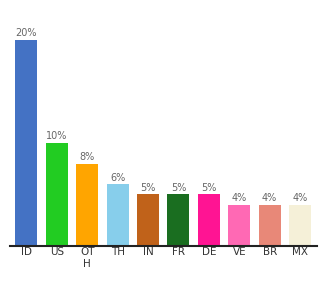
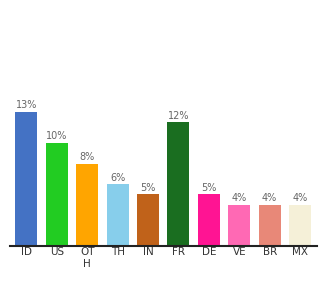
ID: 20% -> 13%
FR: 5% -> 12%
